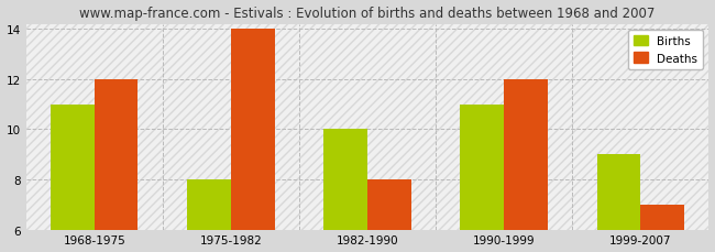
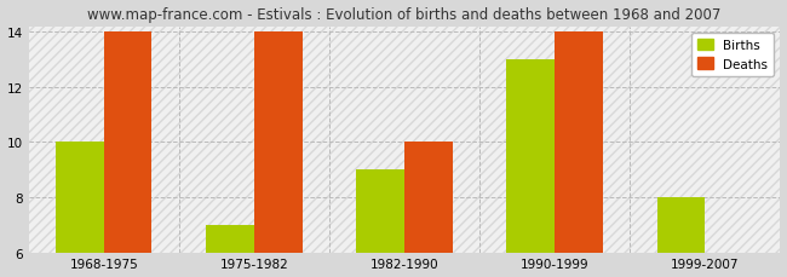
Births/1968-1975: 11 -> 10
Deaths/1968-1975: 12 -> 14
Births/1975-1982: 8 -> 7
Births/1982-1990: 10 -> 9
Deaths/1982-1990: 8 -> 10
Births/1990-1999: 11 -> 13
Deaths/1990-1999: 12 -> 14
Births/1999-2007: 9 -> 8
Deaths/1999-2007: 7 -> 6
